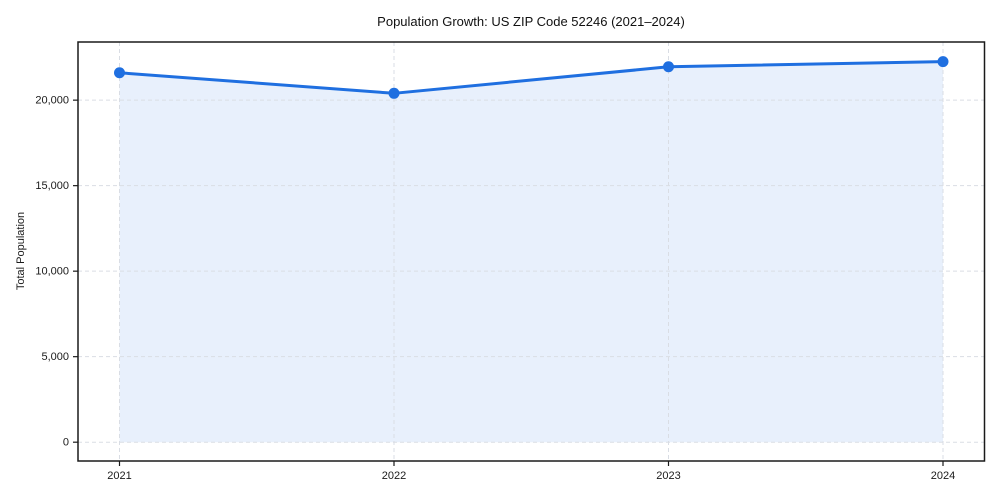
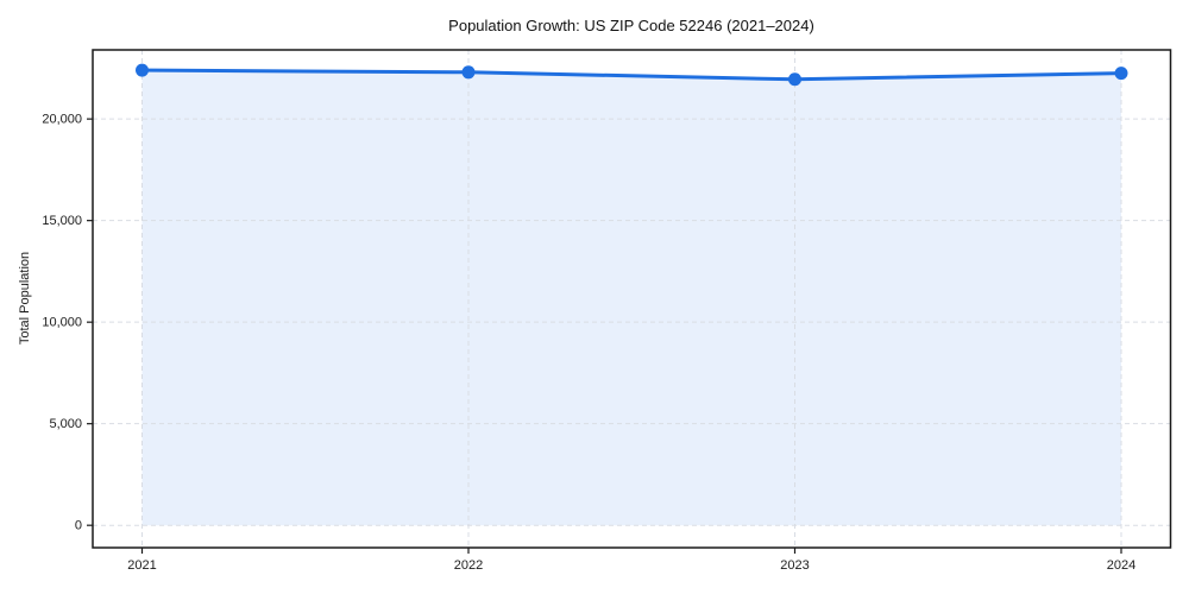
2021: 21600 -> 22400
2022: 20400 -> 22300
